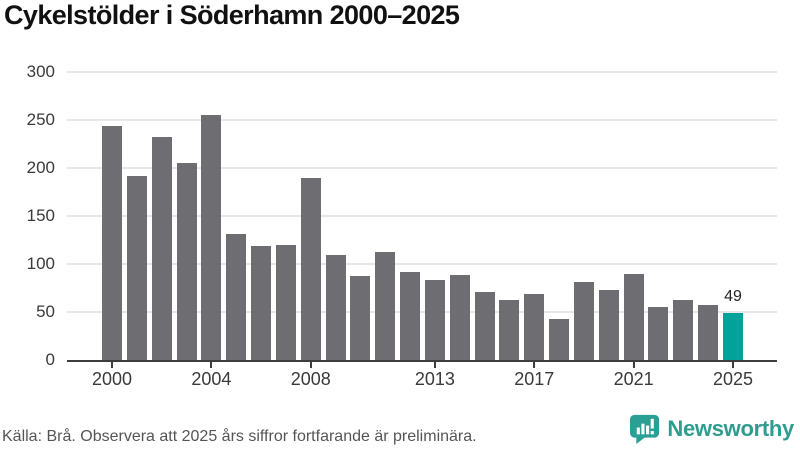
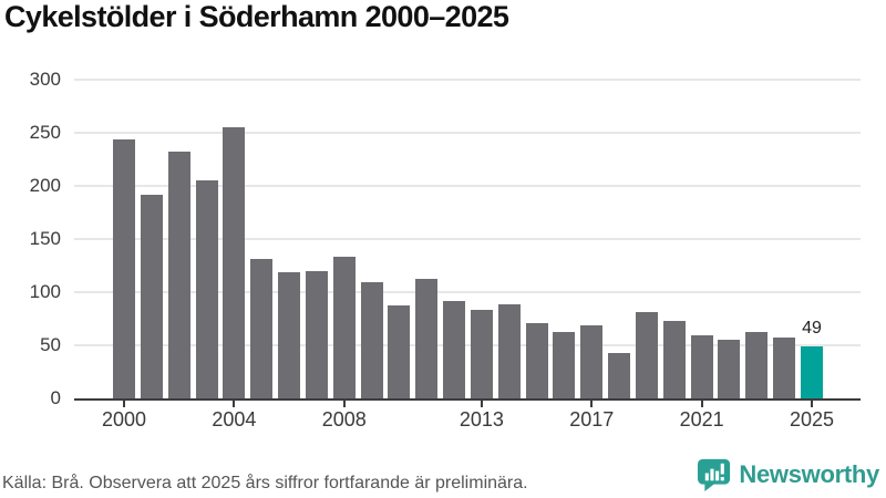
2008: 190 -> 130
2021: 90 -> 60
